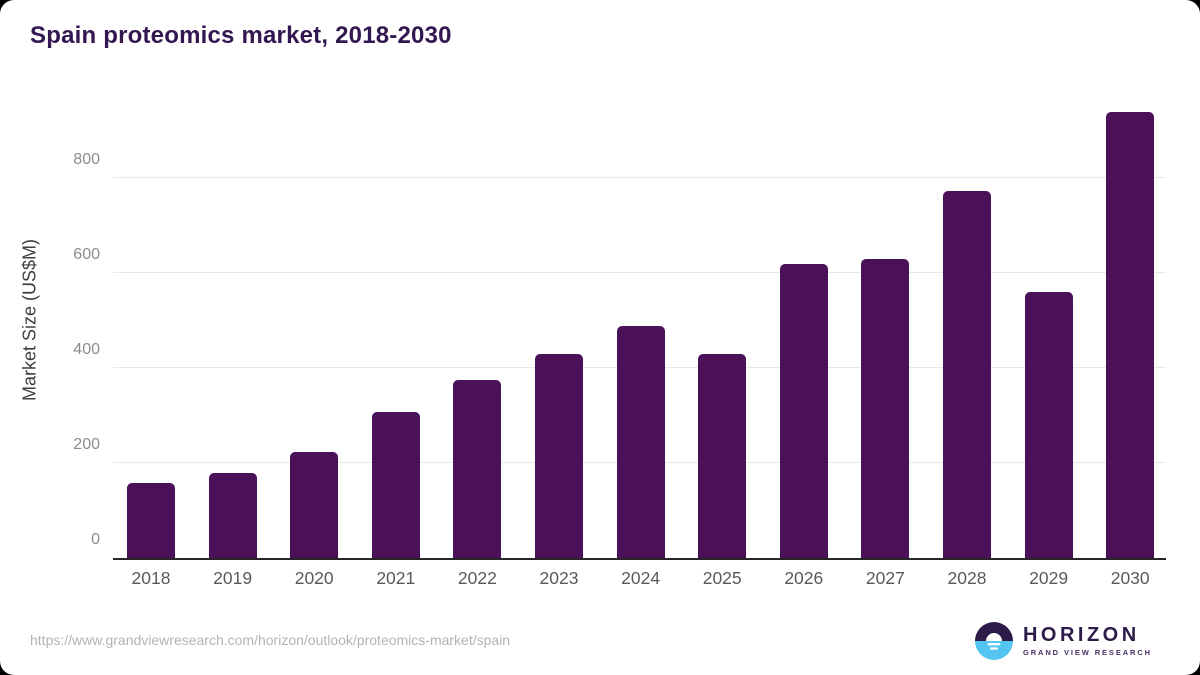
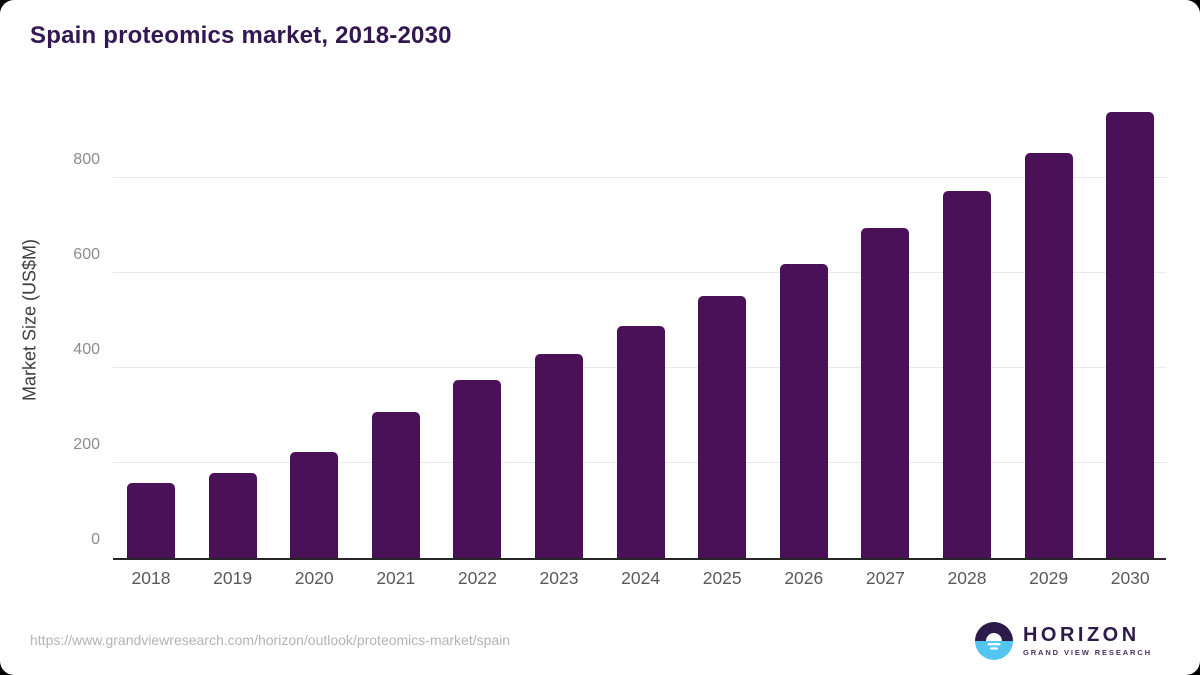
2025: 430 -> 550
2027: 630 -> 700
2029: 560 -> 850
